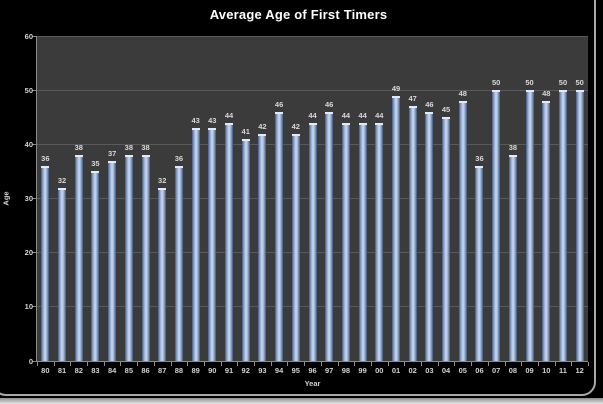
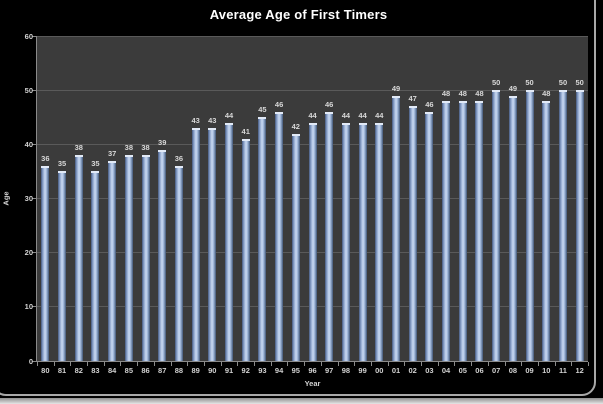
81: 32 -> 35
87: 32 -> 39
93: 42 -> 45
04: 45 -> 48
06: 36 -> 48
08: 38 -> 49
